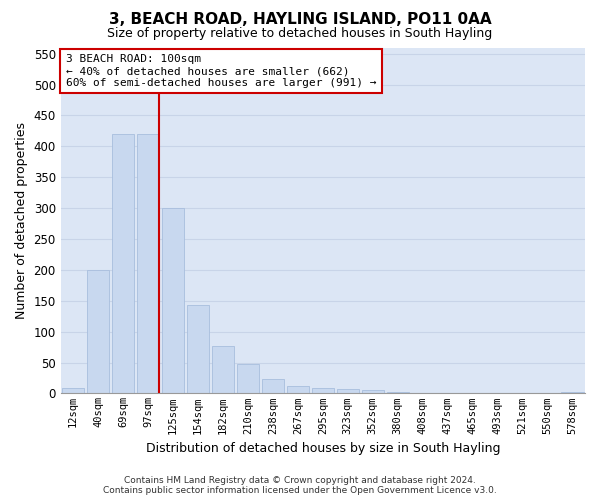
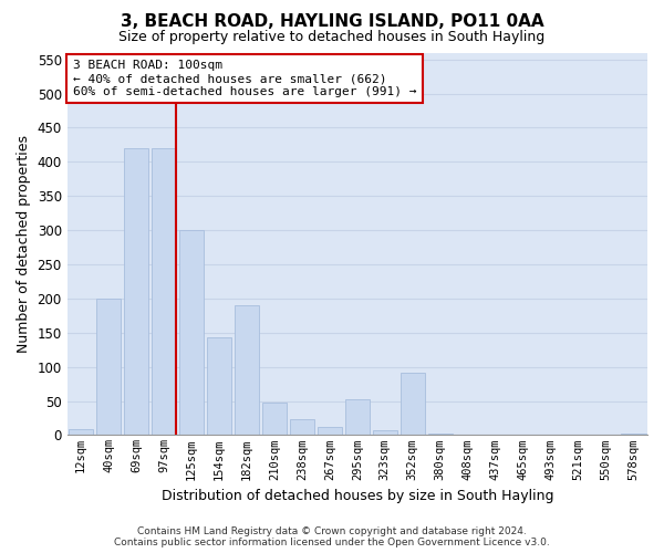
182sqm: 77 -> 190
295sqm: 8 -> 52
352sqm: 5 -> 92
